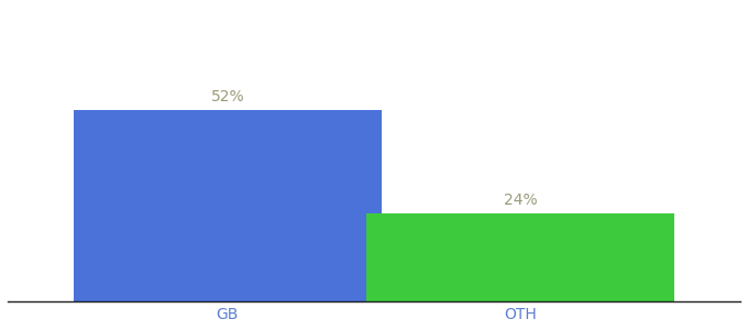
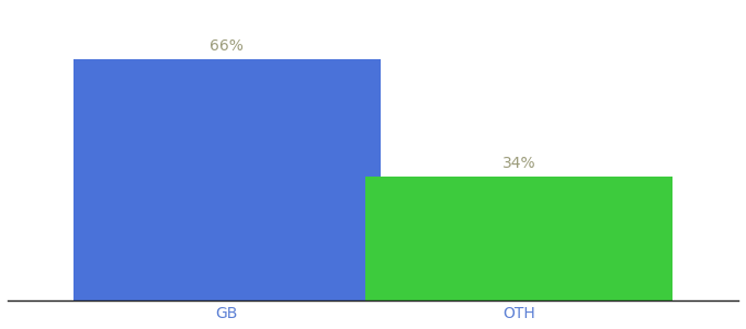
GB: 52% -> 66%
OTH: 24% -> 34%
